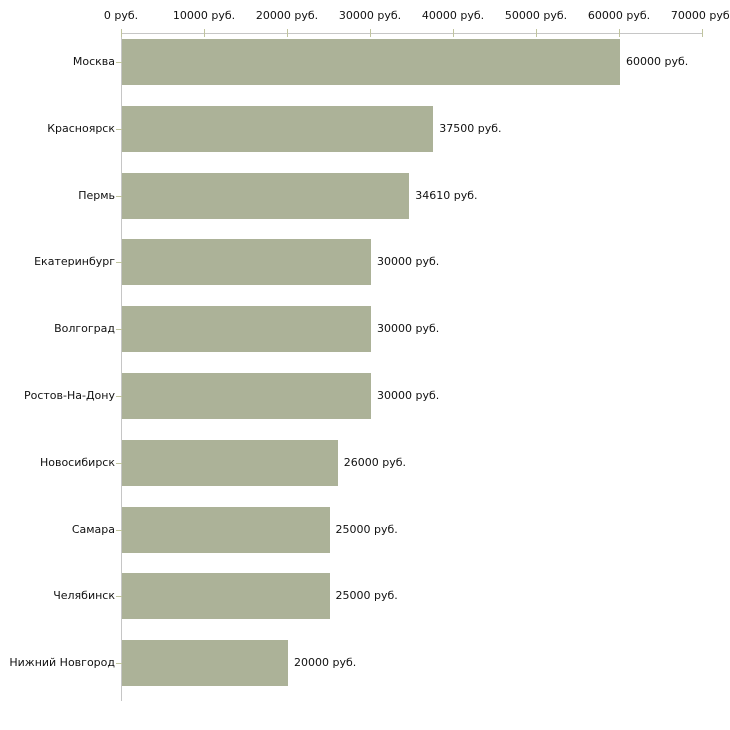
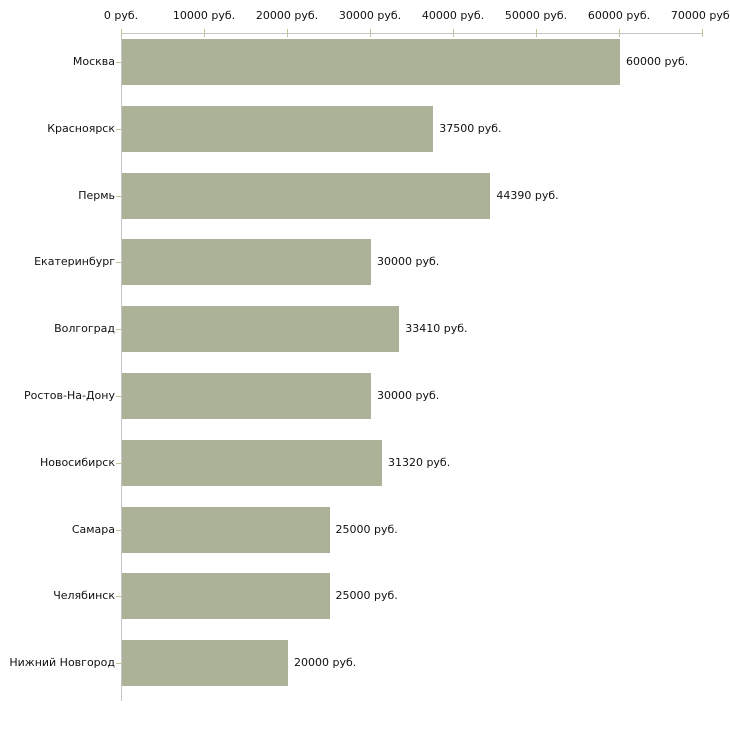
Пермь: 34610 -> 44390
Волгоград: 30000 -> 33410
Новосибирск: 26000 -> 31320
